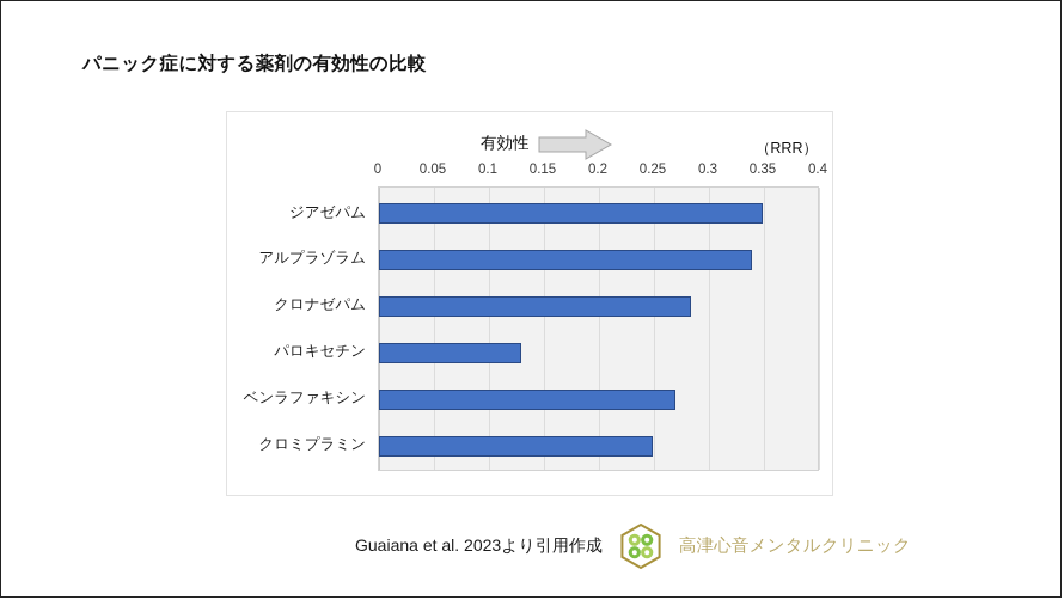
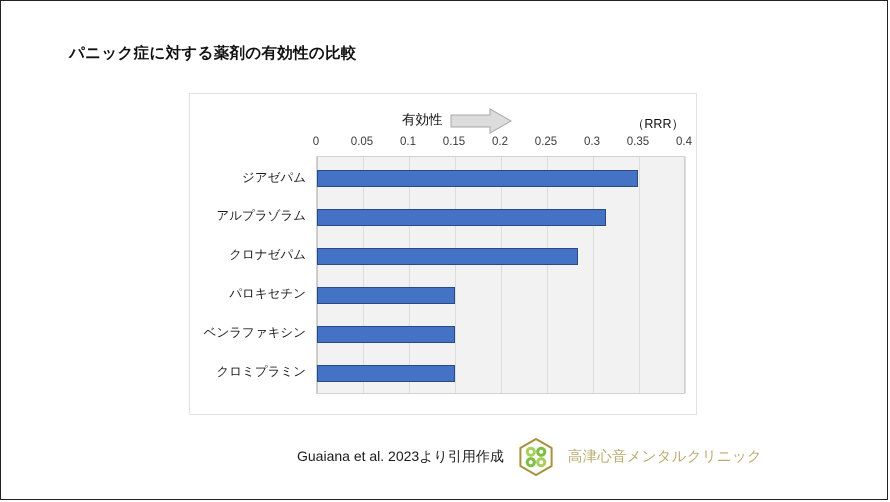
アルプラゾラム: 0.34 -> 0.32
パロキセチン: 0.13 -> 0.15
ベンラファキシン: 0.27 -> 0.15
クロミプラミン: 0.25 -> 0.15
